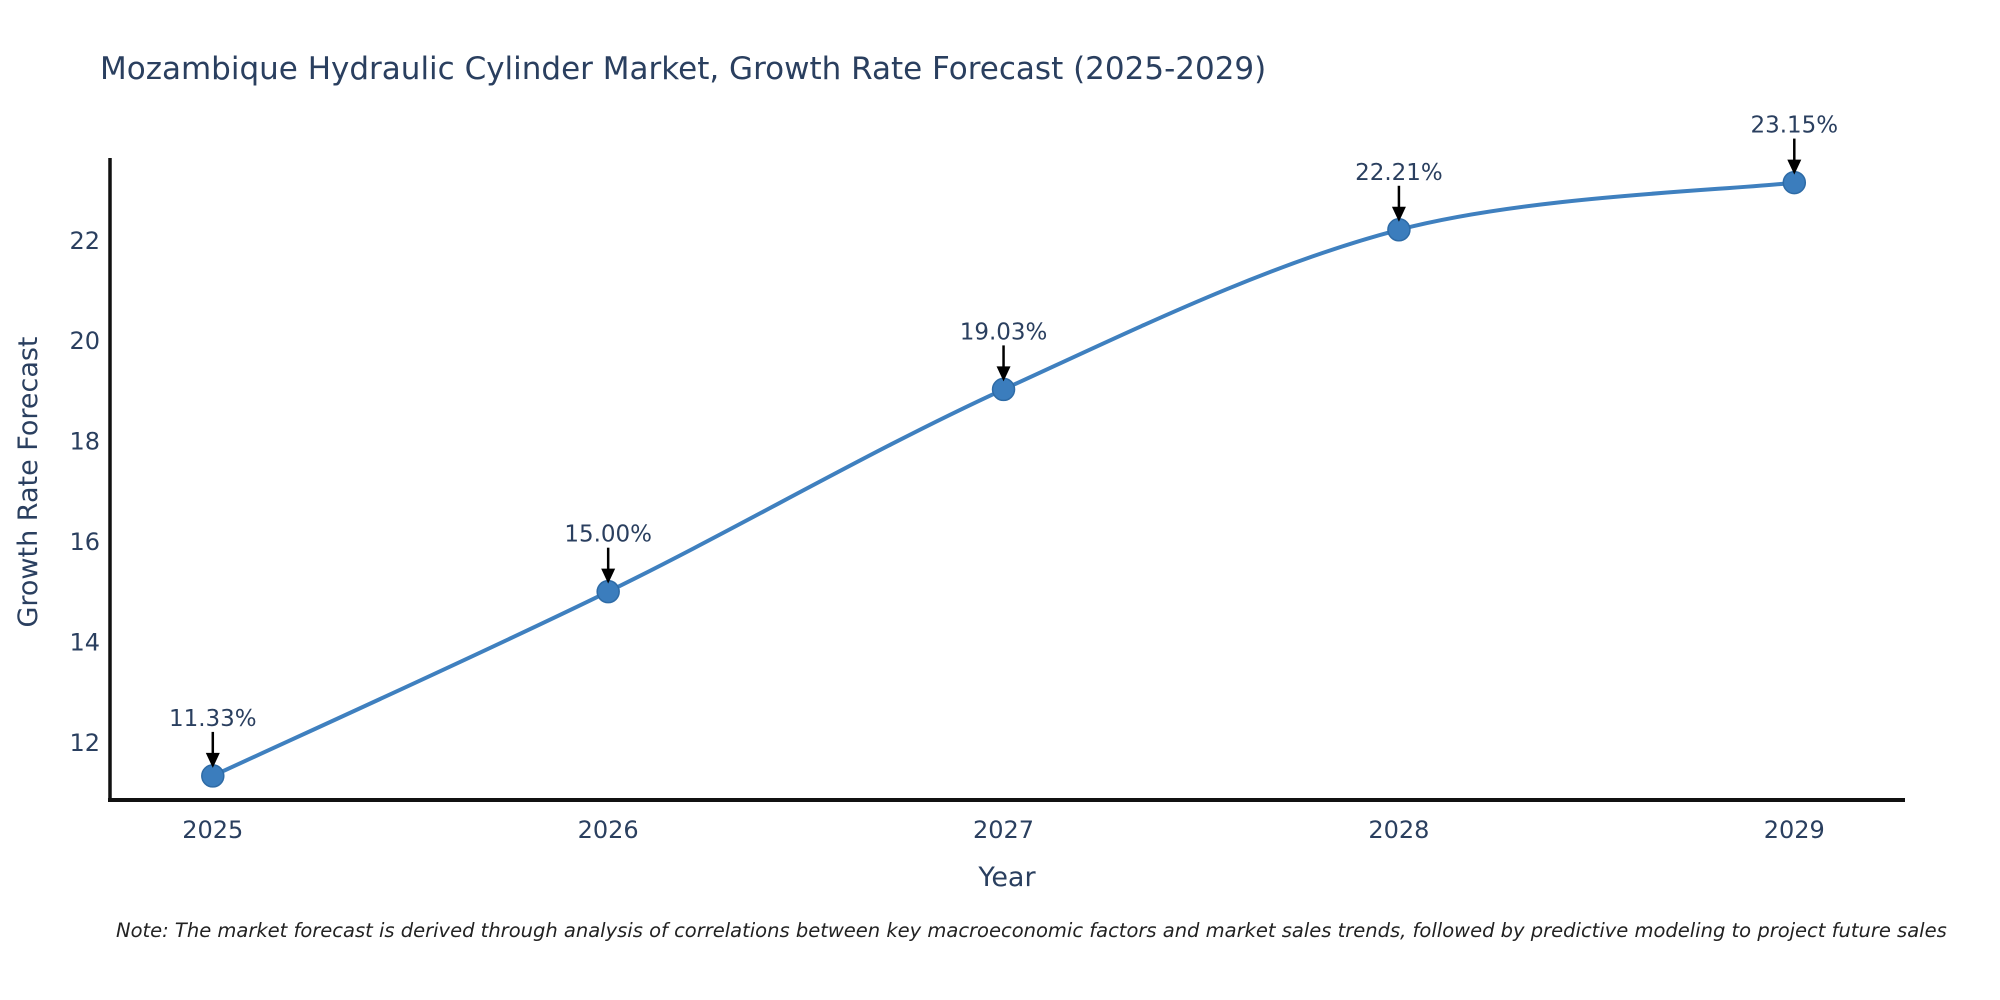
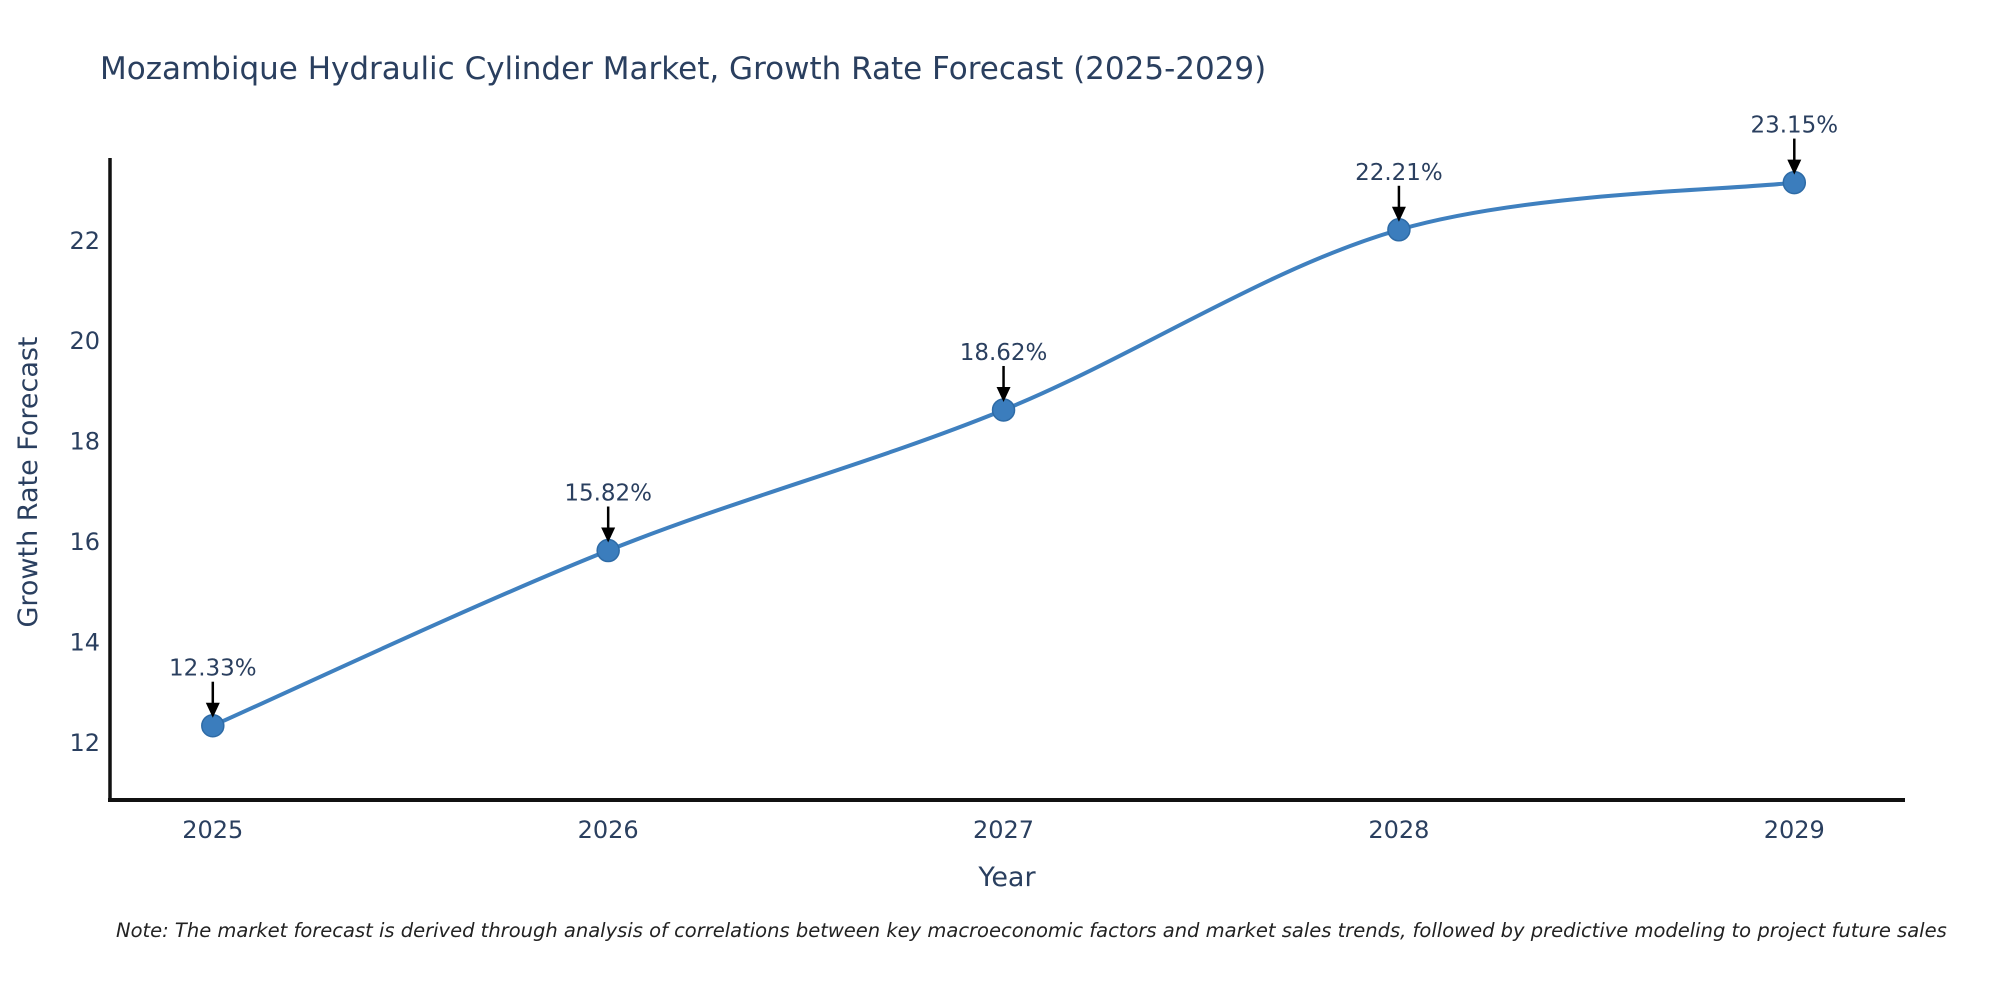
2025: 11.33% -> 12.33%
2026: 15.00% -> 15.82%
2027: 19.03% -> 18.62%
